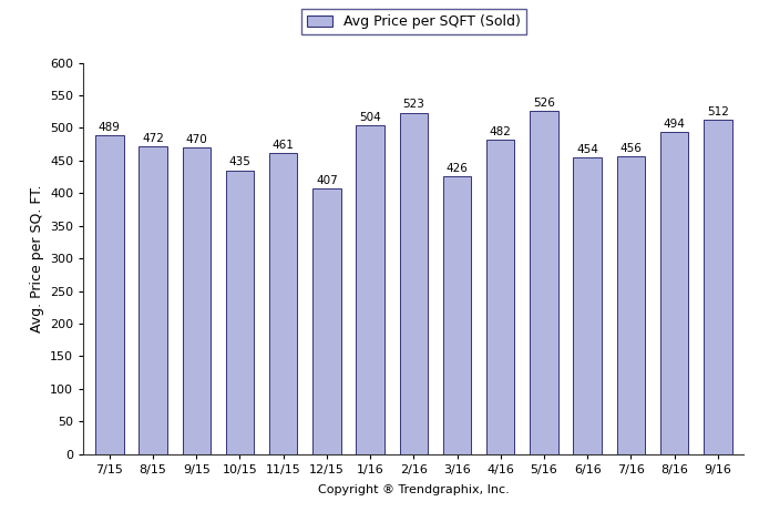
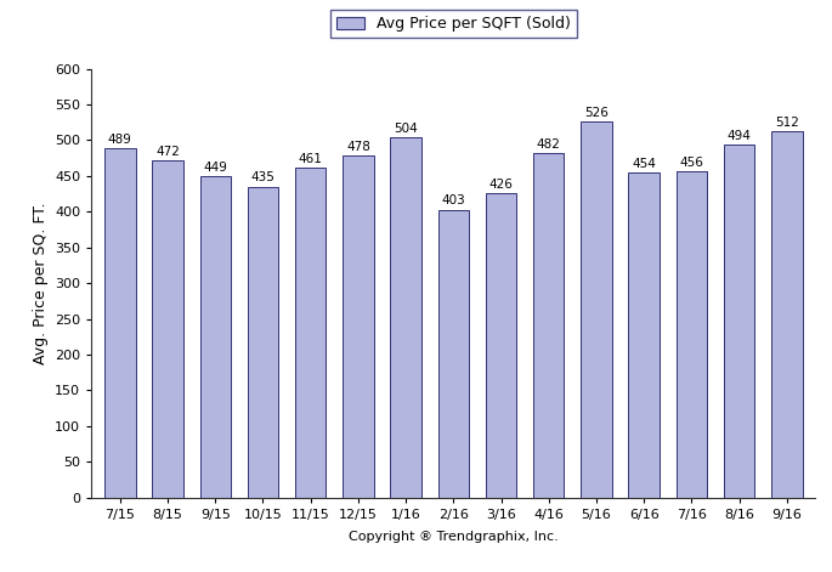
9/15: 470 -> 449
12/15: 407 -> 478
2/16: 523 -> 403
